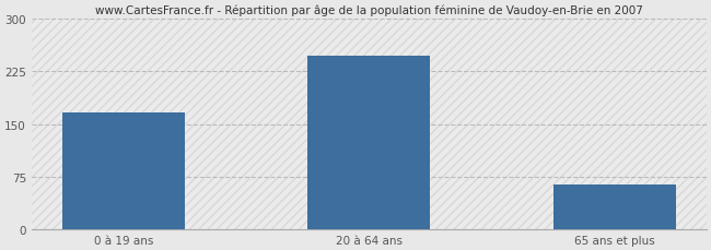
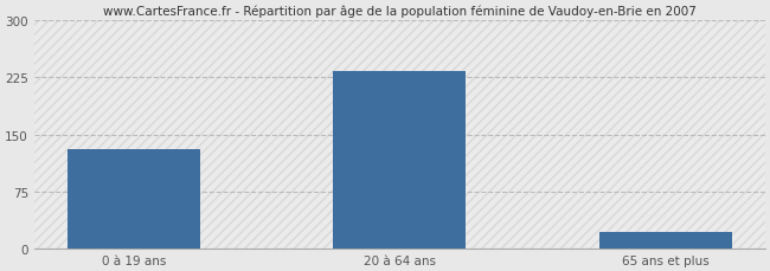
0 à 19 ans: 166 -> 130
20 à 64 ans: 248 -> 233
65 ans et plus: 64 -> 22
